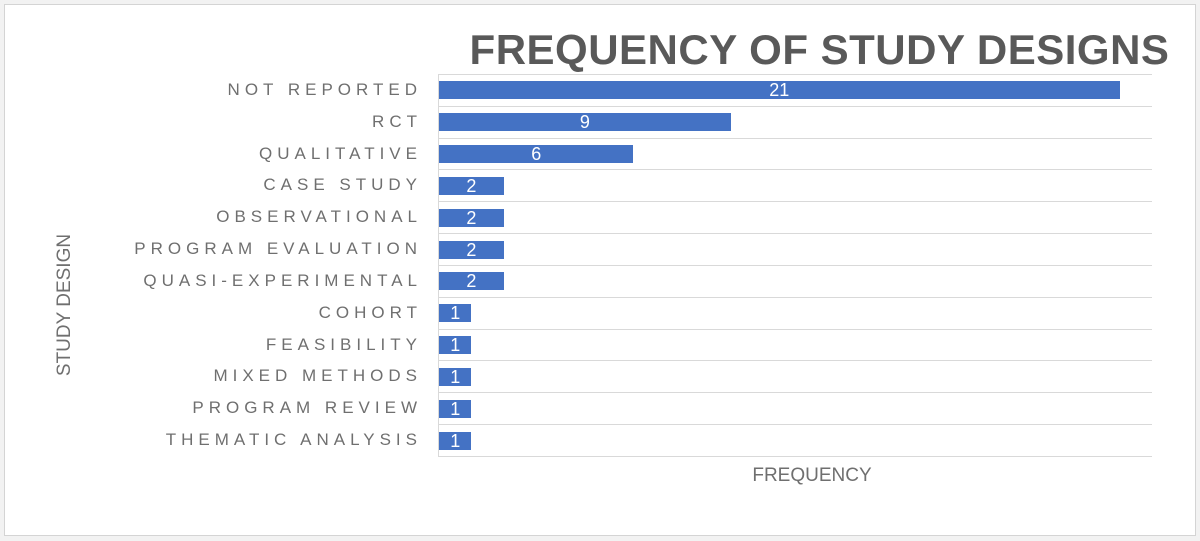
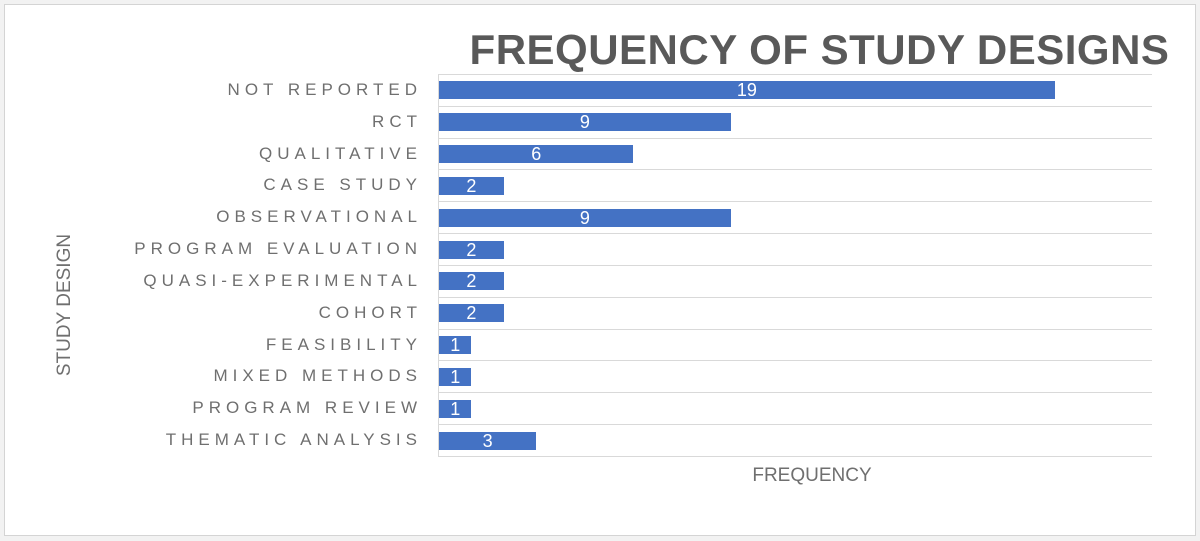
NOT REPORTED: 21 -> 19
OBSERVATIONAL: 2 -> 9
COHORT: 1 -> 2
THEMATIC ANALYSIS: 1 -> 3
